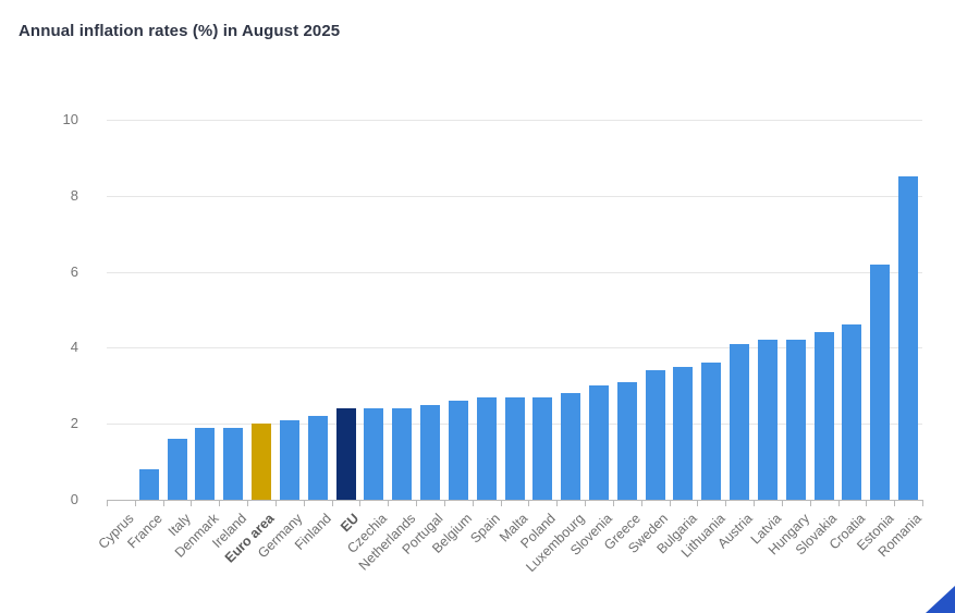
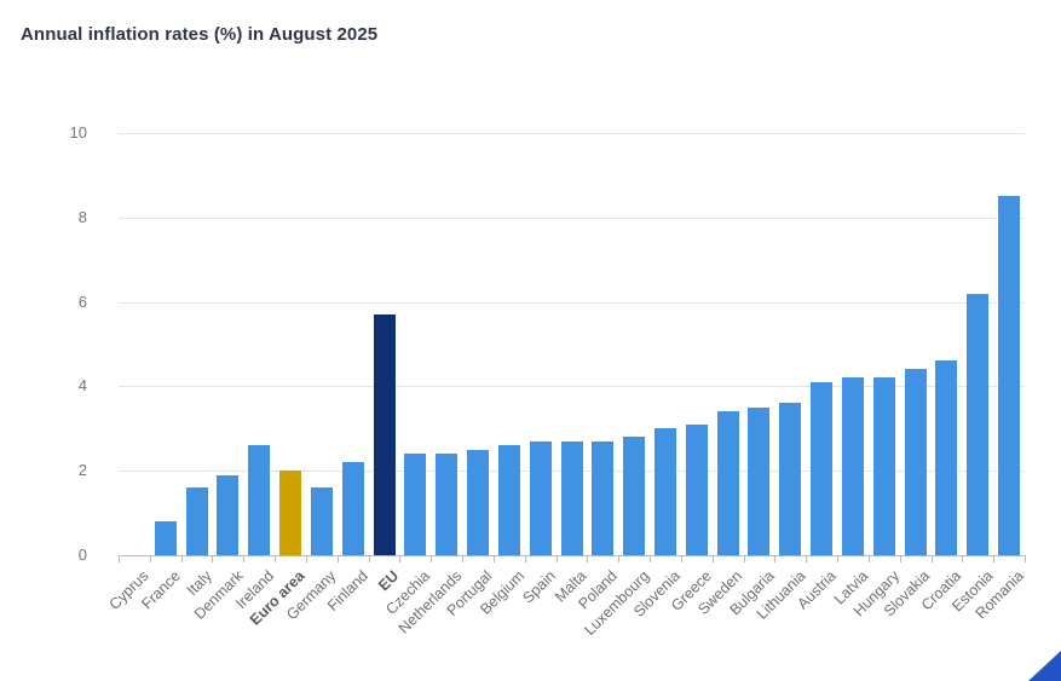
Ireland: 1.9 -> 2.6
Germany: 2.1 -> 1.6
EU: 2.4 -> 5.7
